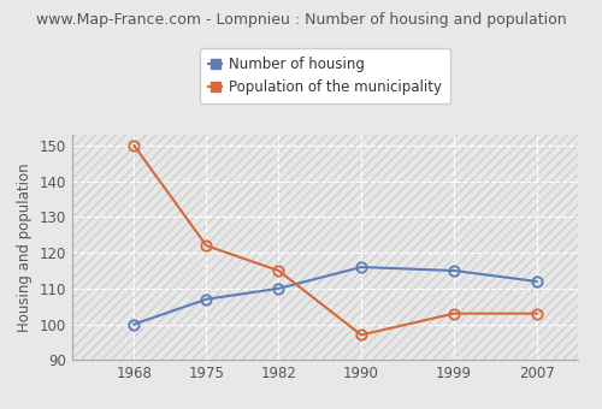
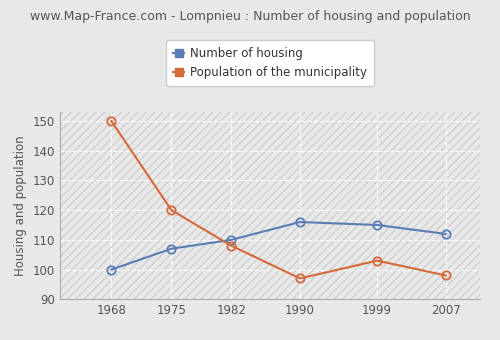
Population of the municipality/1975: 122 -> 120
Population of the municipality/1982: 115 -> 108
Population of the municipality/2007: 103 -> 98
